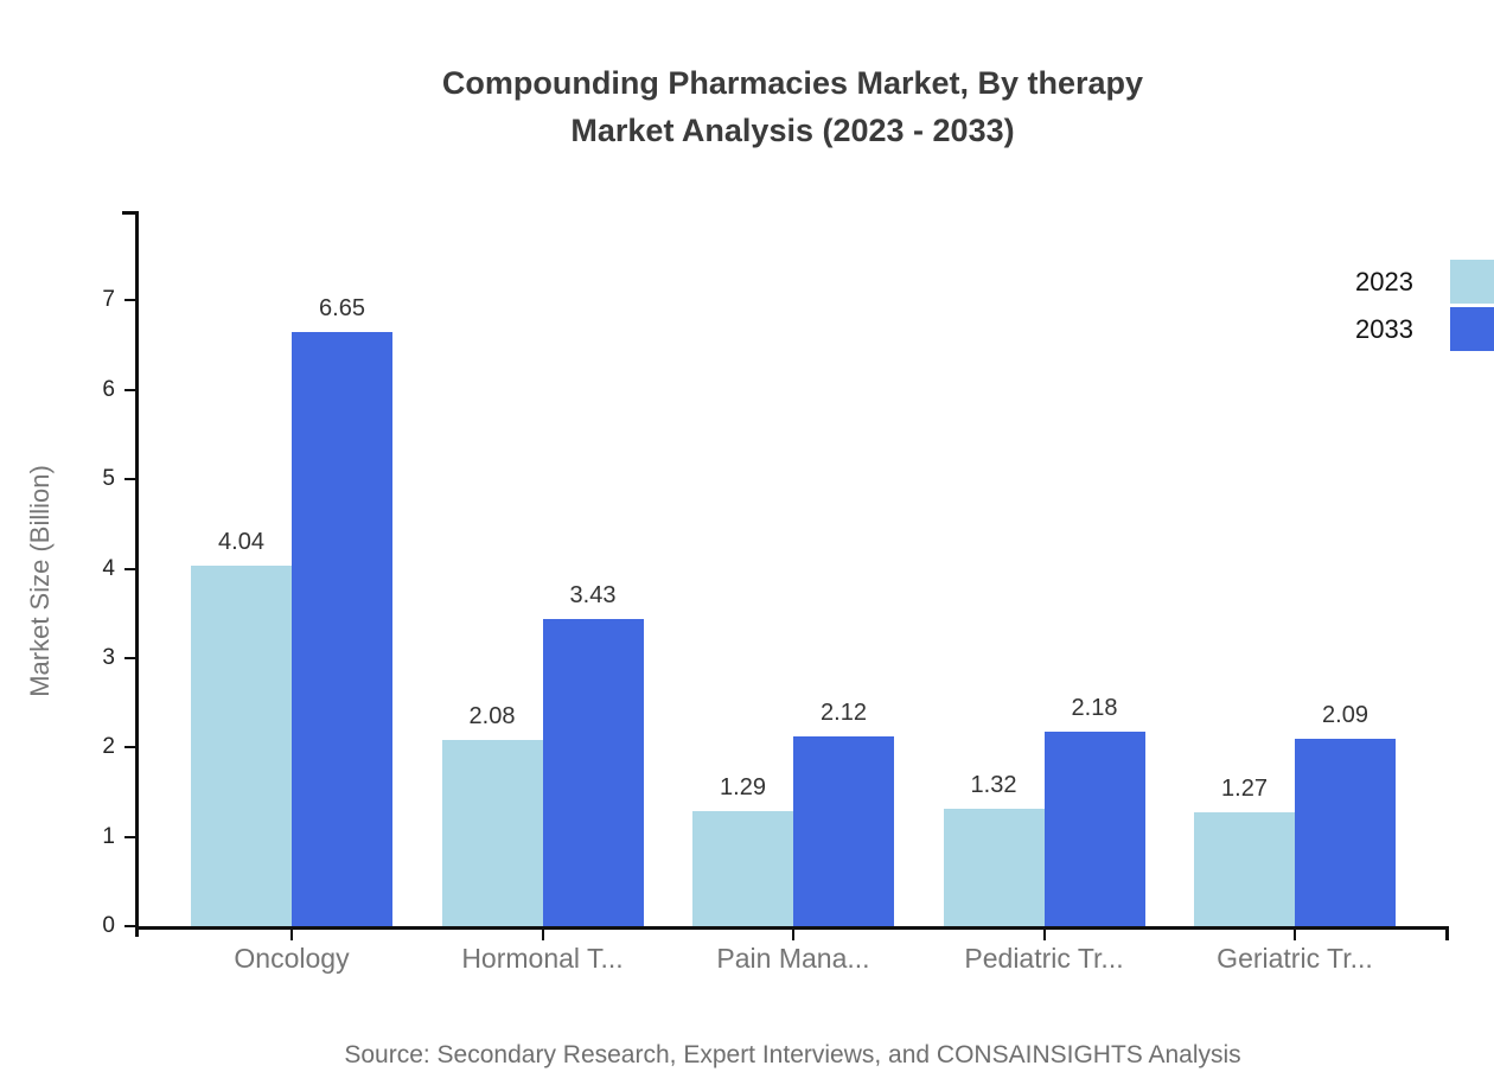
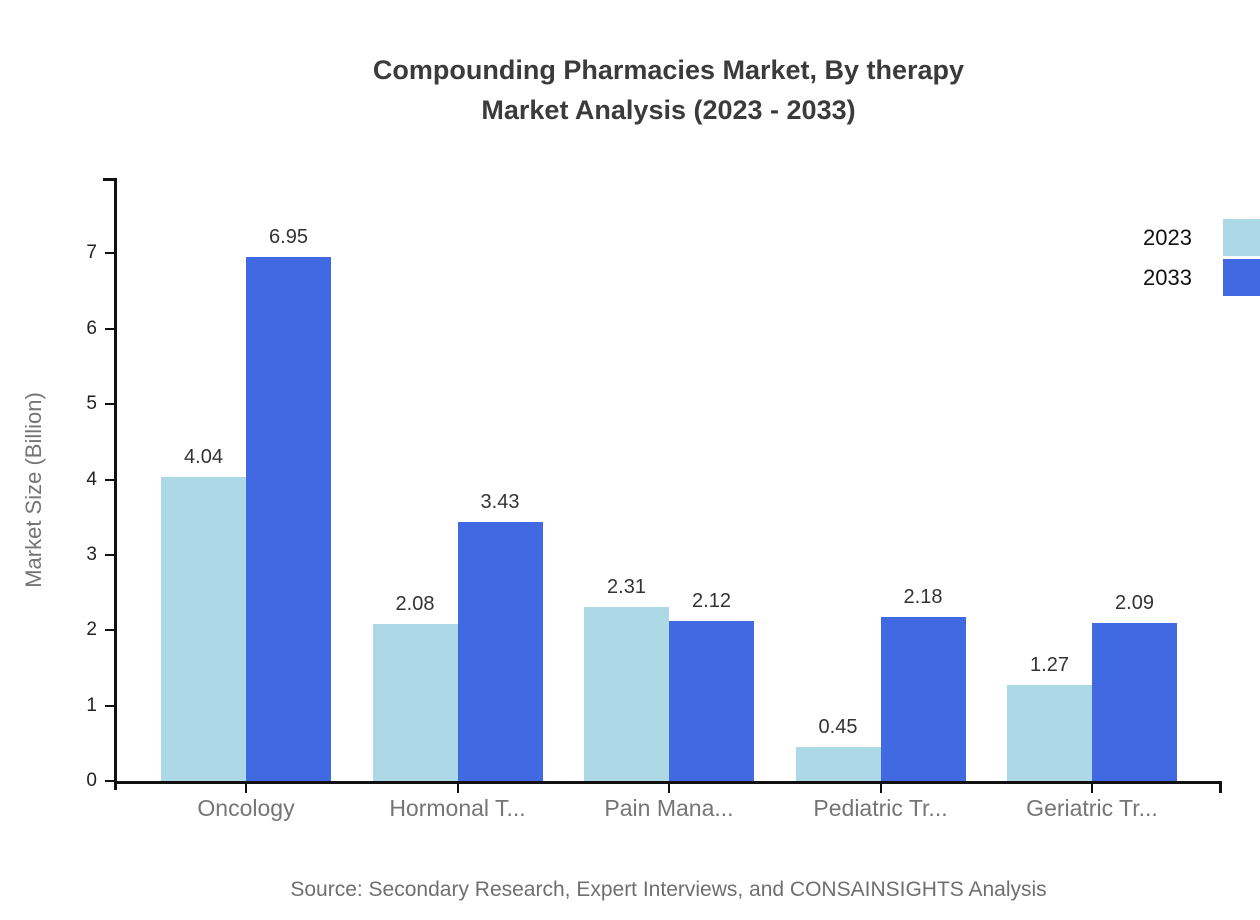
2033/Oncology: 6.65 -> 6.95
2023/Pain Mana...: 1.29 -> 2.31
2023/Pediatric Tr...: 1.32 -> 0.45
